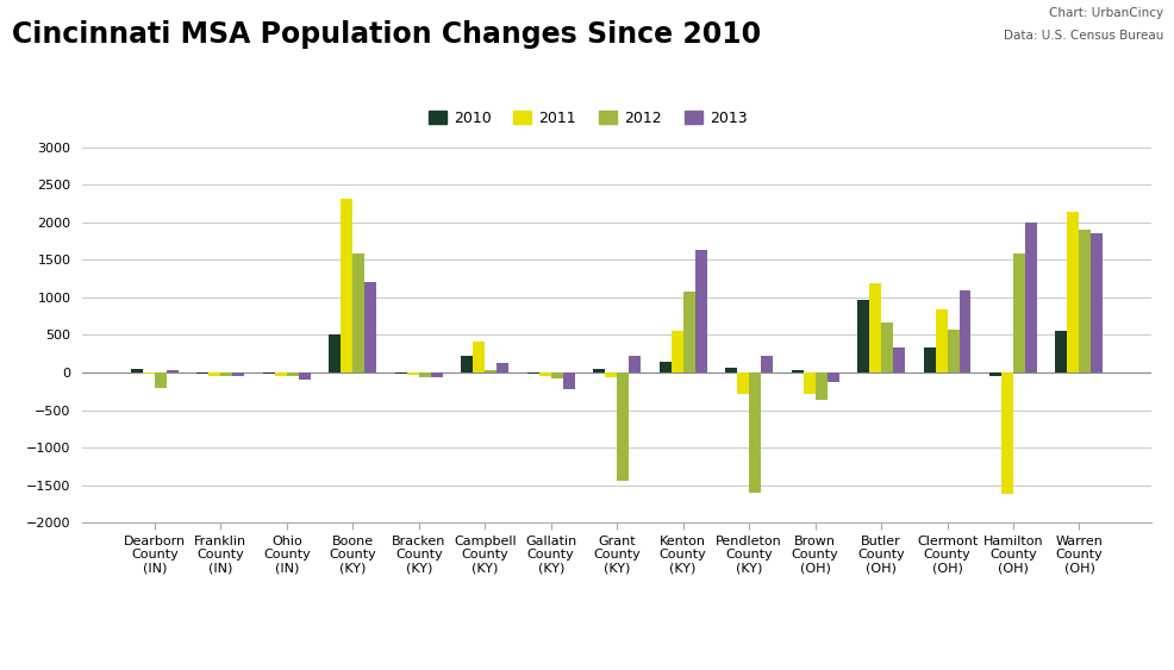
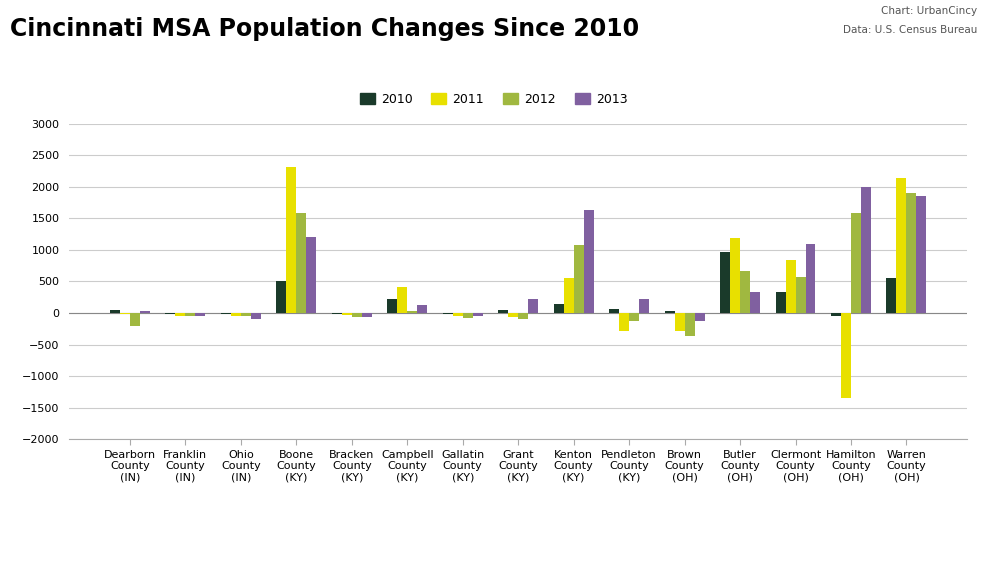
2013/Gallatin County (KY): -220 -> -40
2012/Grant County (KY): -1440 -> -100
2012/Pendleton County (KY): -1600 -> -130
2011/Hamilton County (OH): -1620 -> -1340
